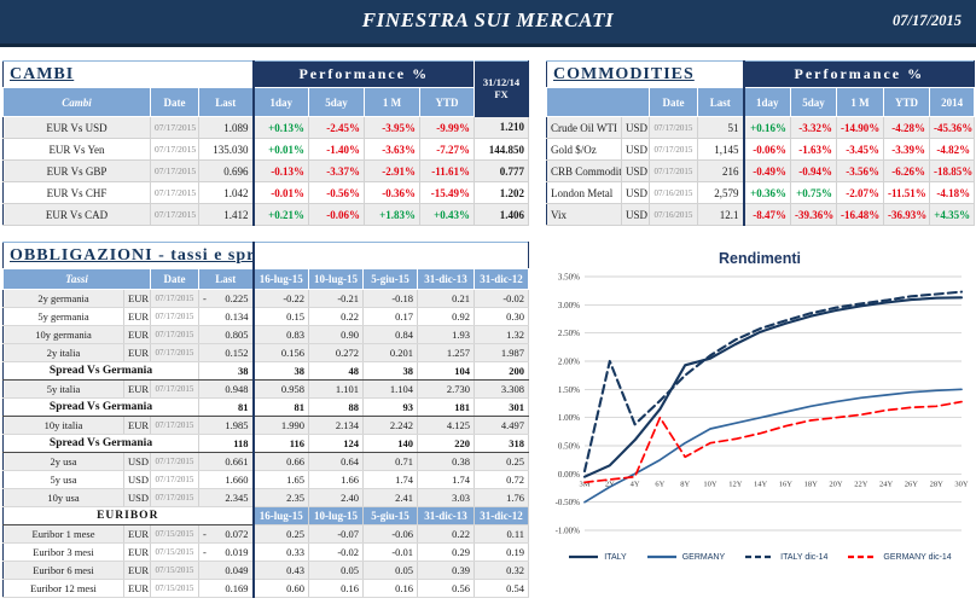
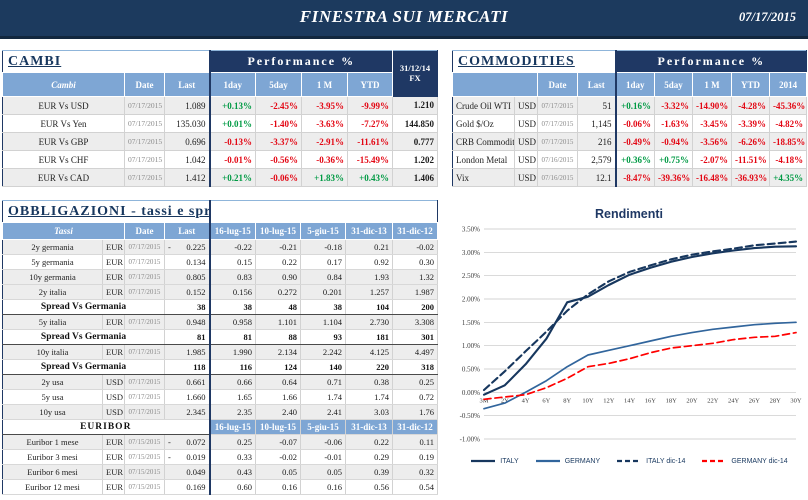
GERMANY/3M: -0.5% -> -0.3%
ITALY dic-14/2Y: 2.0% -> 0.5%
GERMANY dic-14/6Y: 1.0% -> 0.1%
